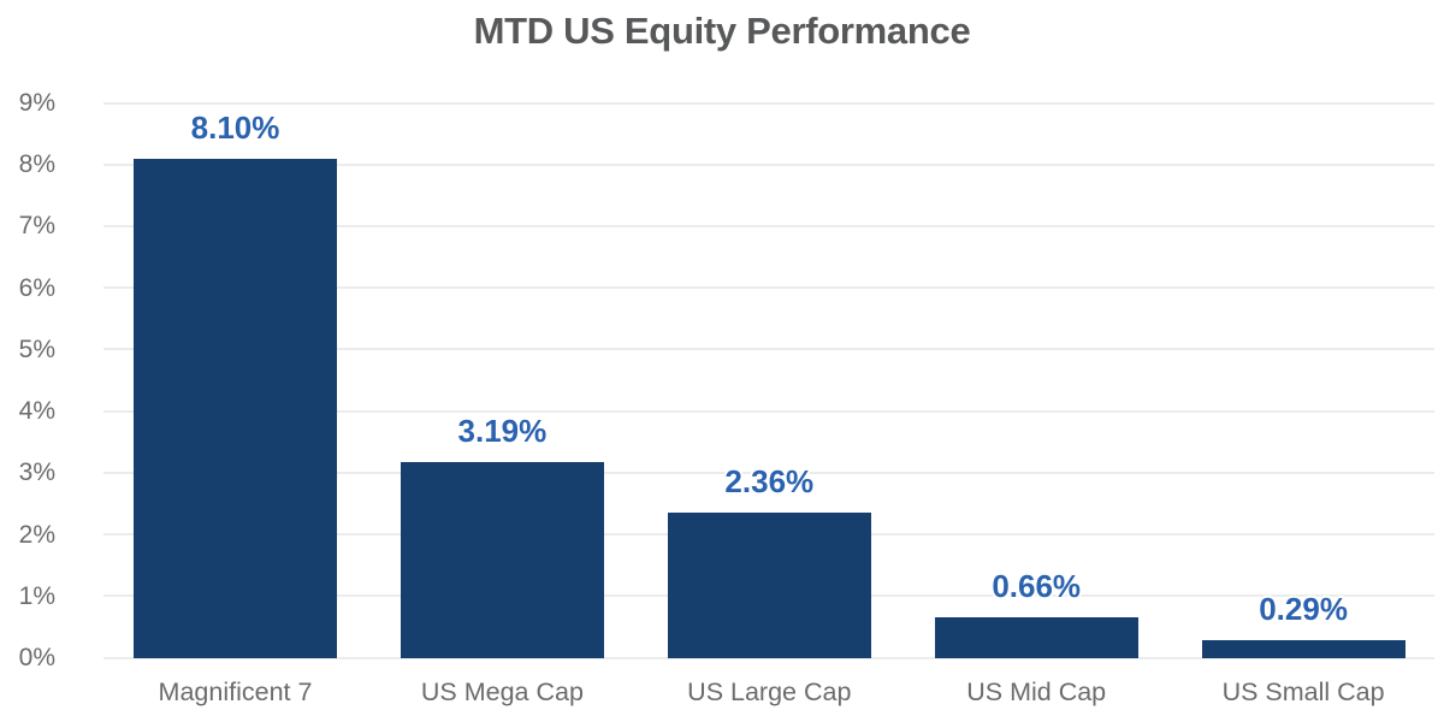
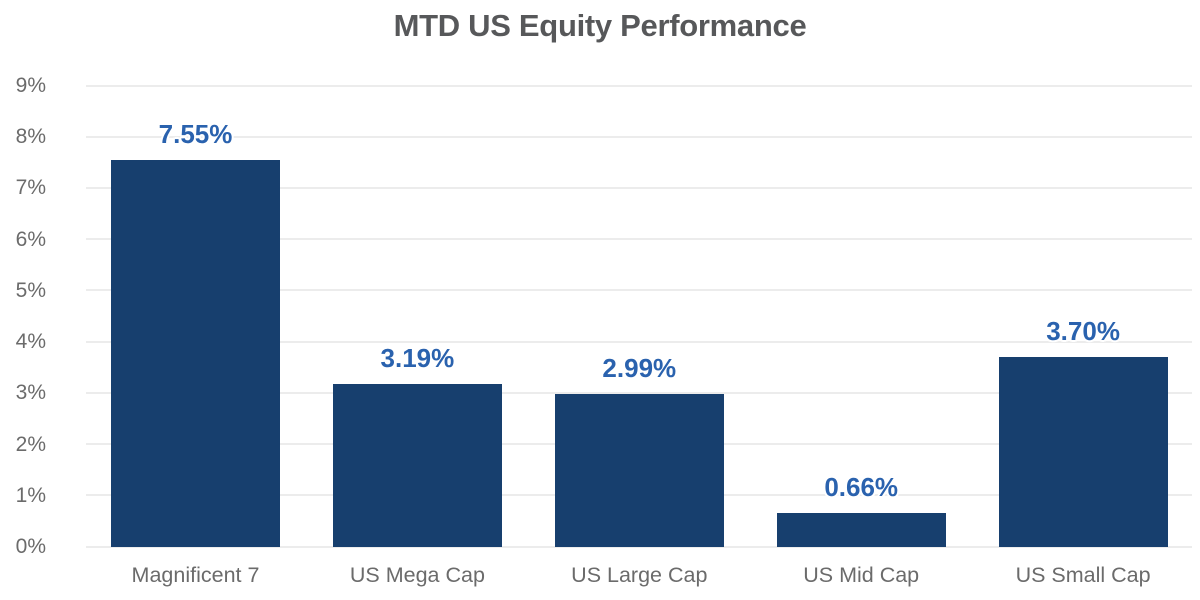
Magnificent 7: 8.10% -> 7.55%
US Large Cap: 2.36% -> 2.99%
US Small Cap: 0.29% -> 3.70%
